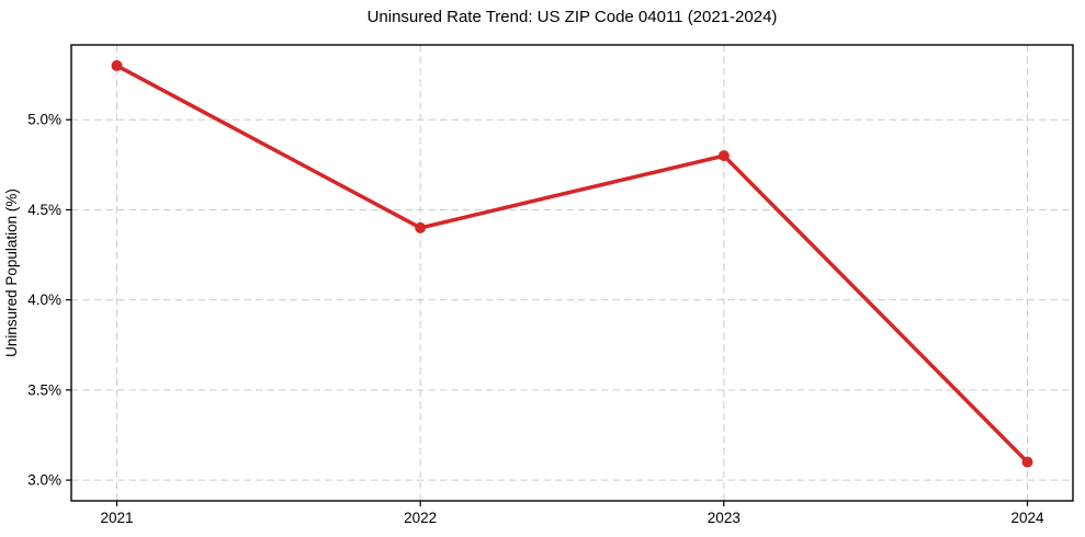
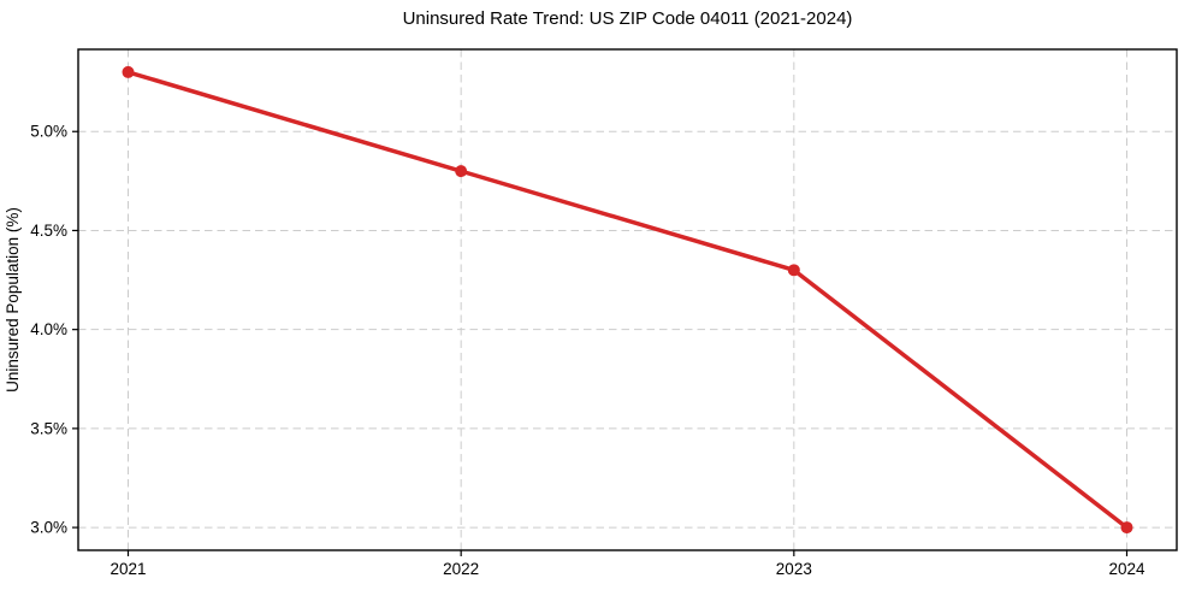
2022: 4.4% -> 4.8%
2023: 4.8% -> 4.3%
2024: 3.1% -> 3.0%
